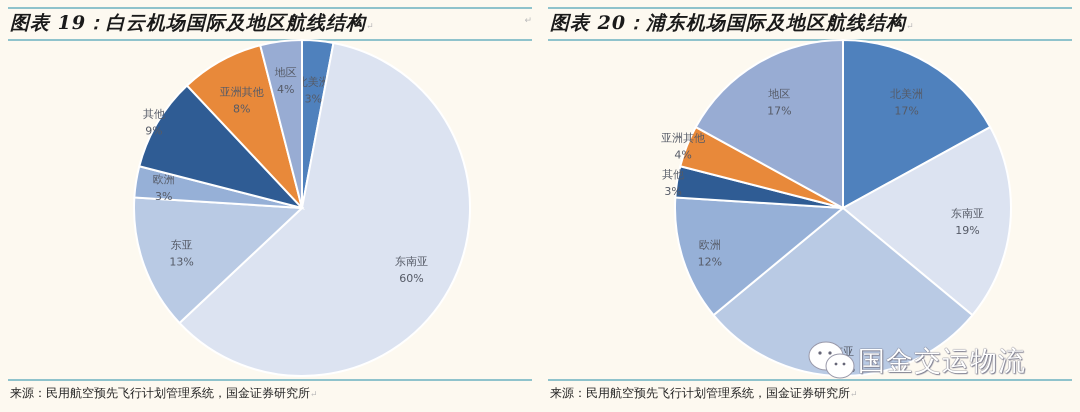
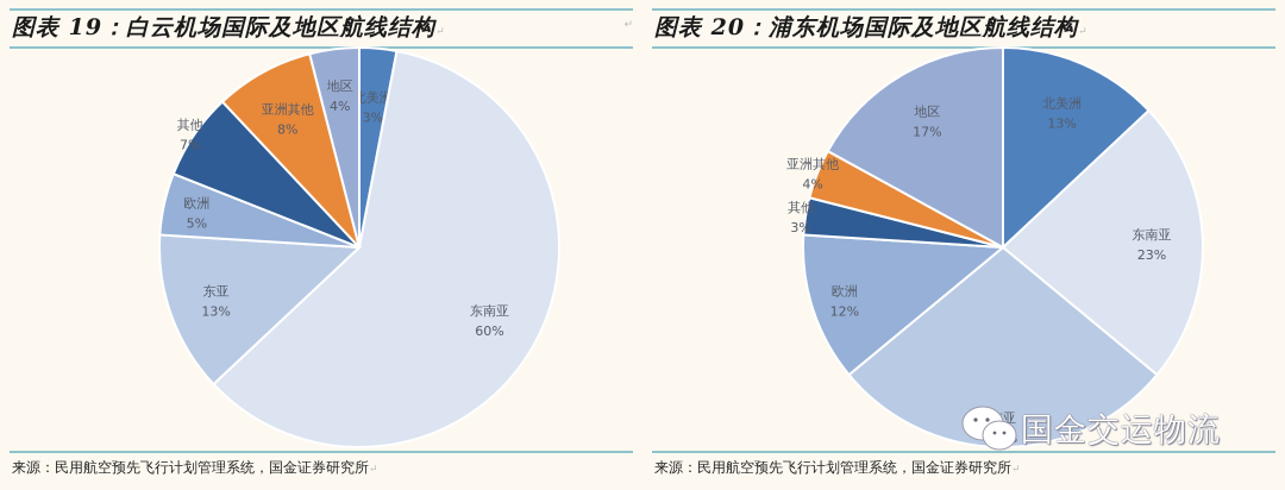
图表 19：白云机场国际及地区航线结构/欧洲: 3% -> 5%
图表 19：白云机场国际及地区航线结构/其他: 9% -> 7%
图表 20：浦东机场国际及地区航线结构/北美洲: 17% -> 13%
图表 20：浦东机场国际及地区航线结构/东南亚: 19% -> 23%
